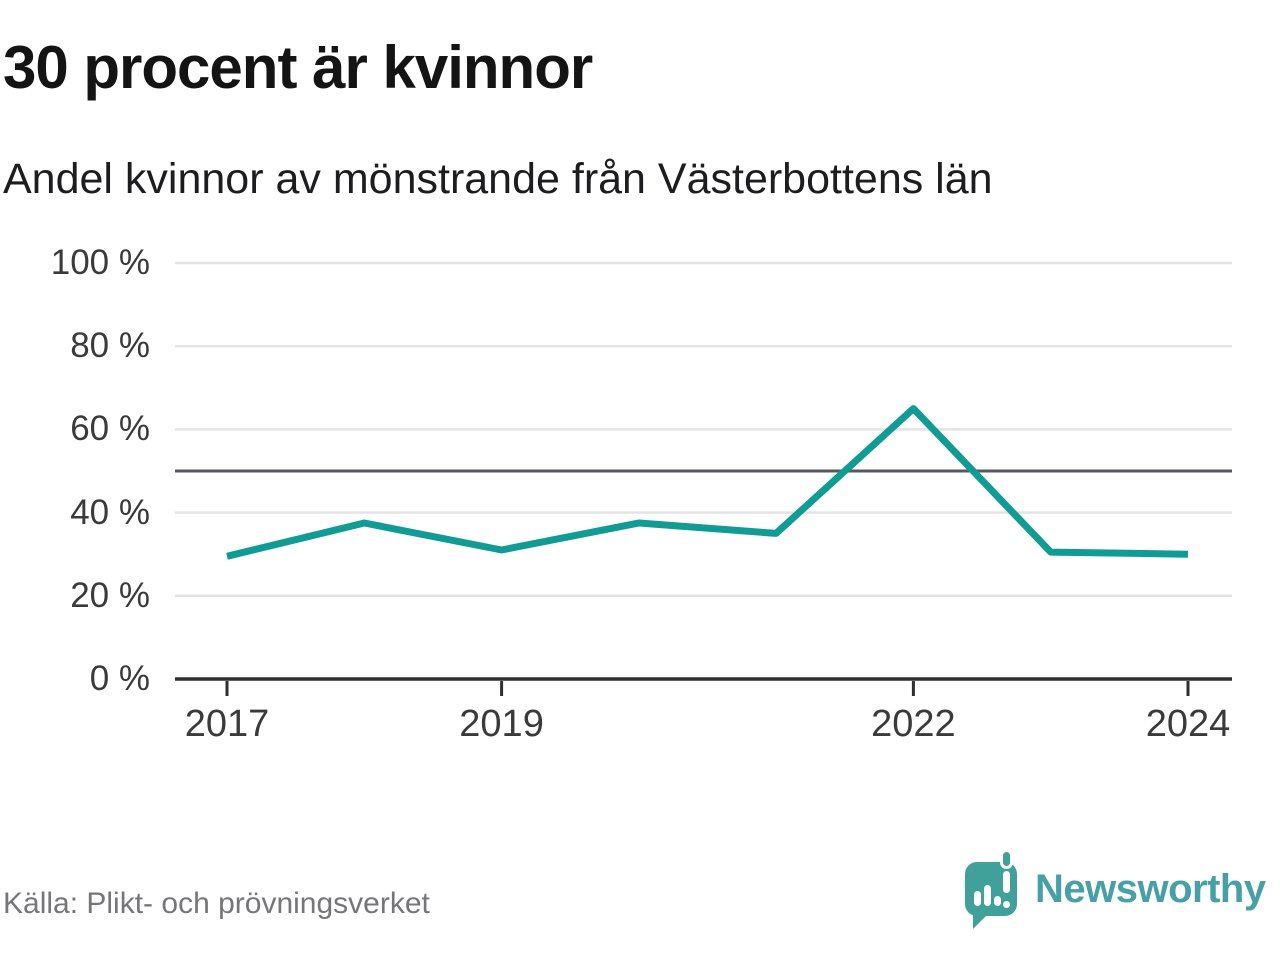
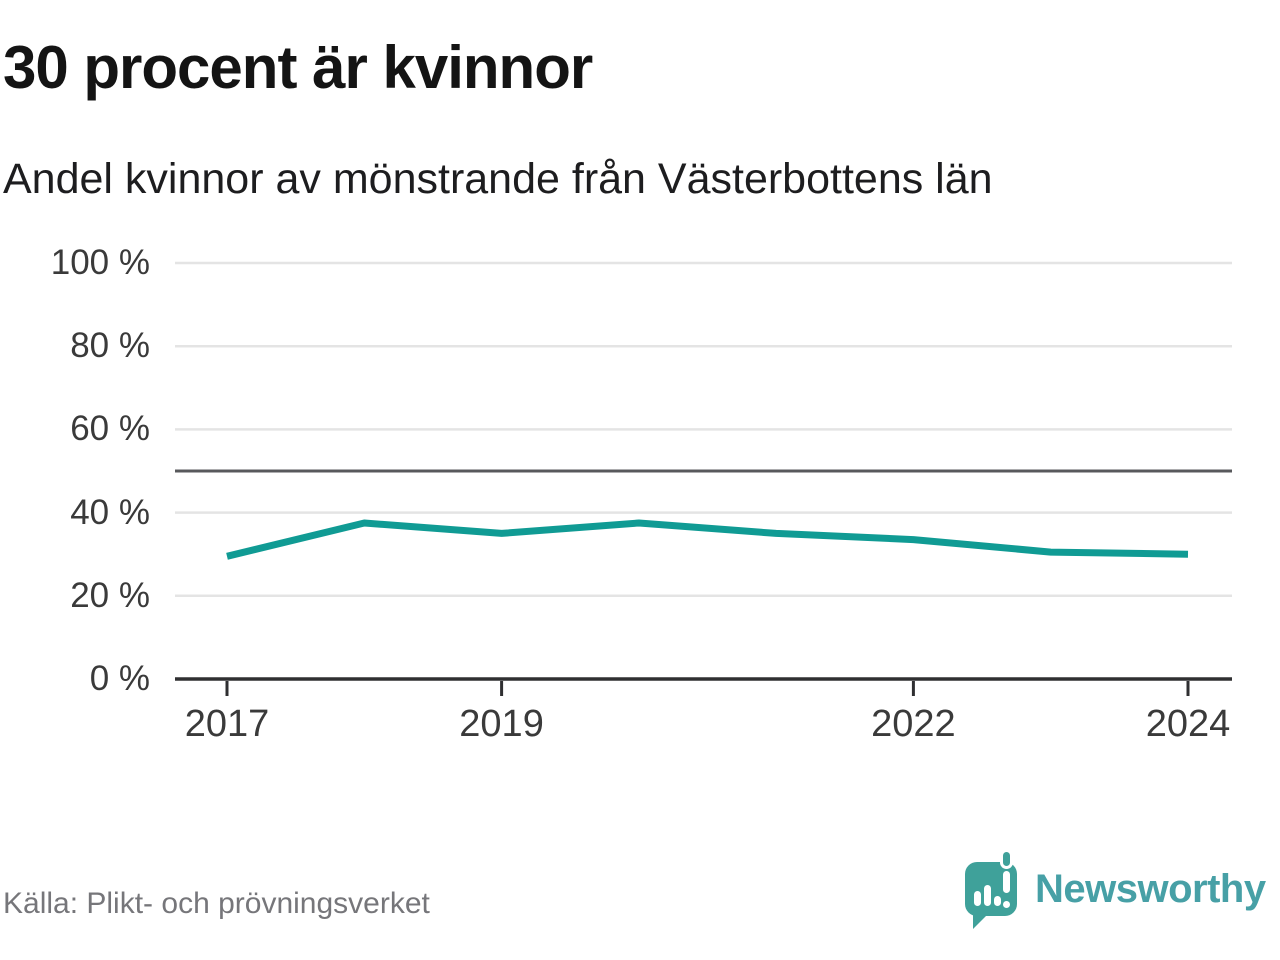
2019: 31% -> 35%
2022: 65% -> 34%
